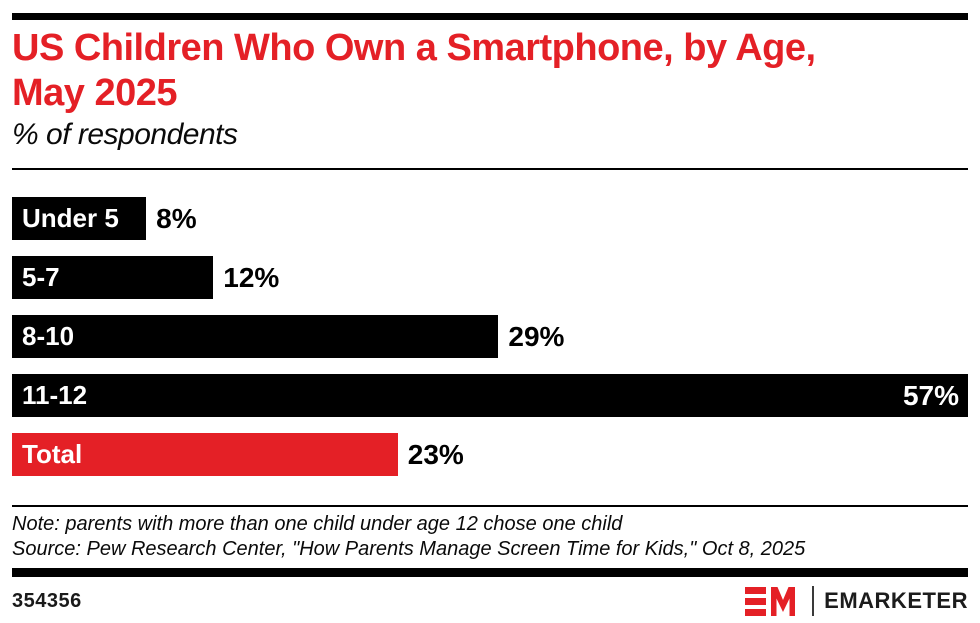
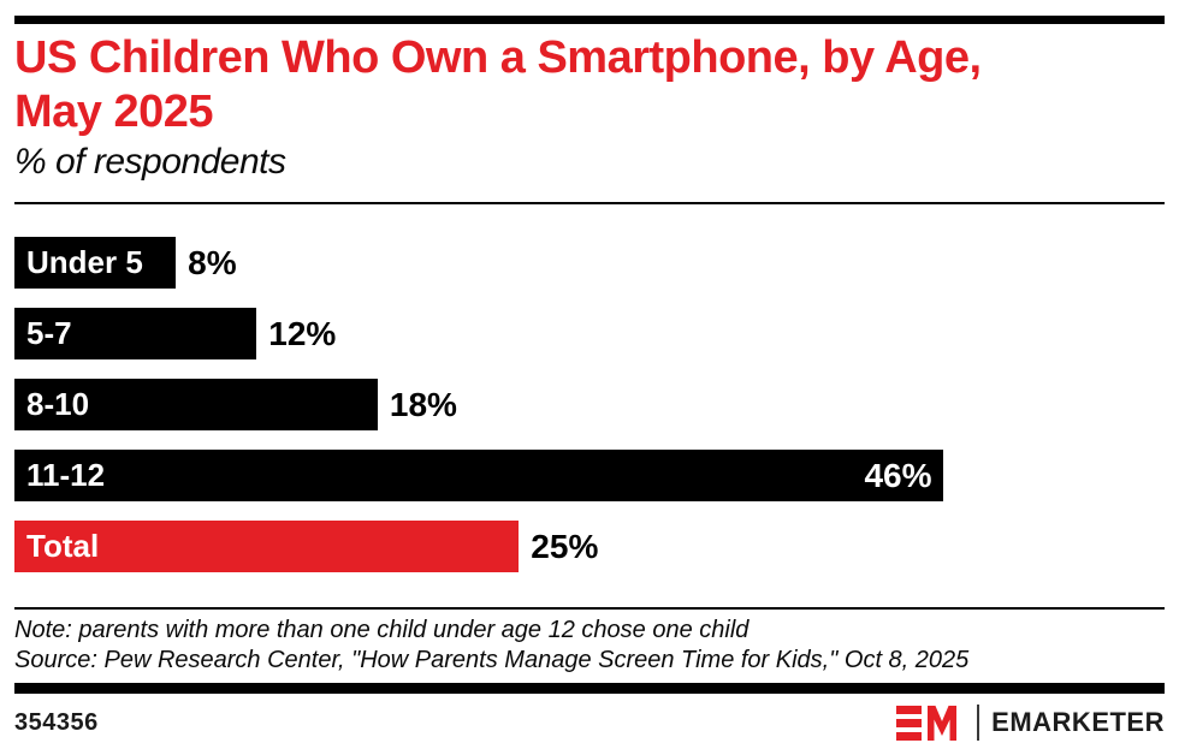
8-10: 29% -> 18%
11-12: 57% -> 46%
Total: 23% -> 25%
